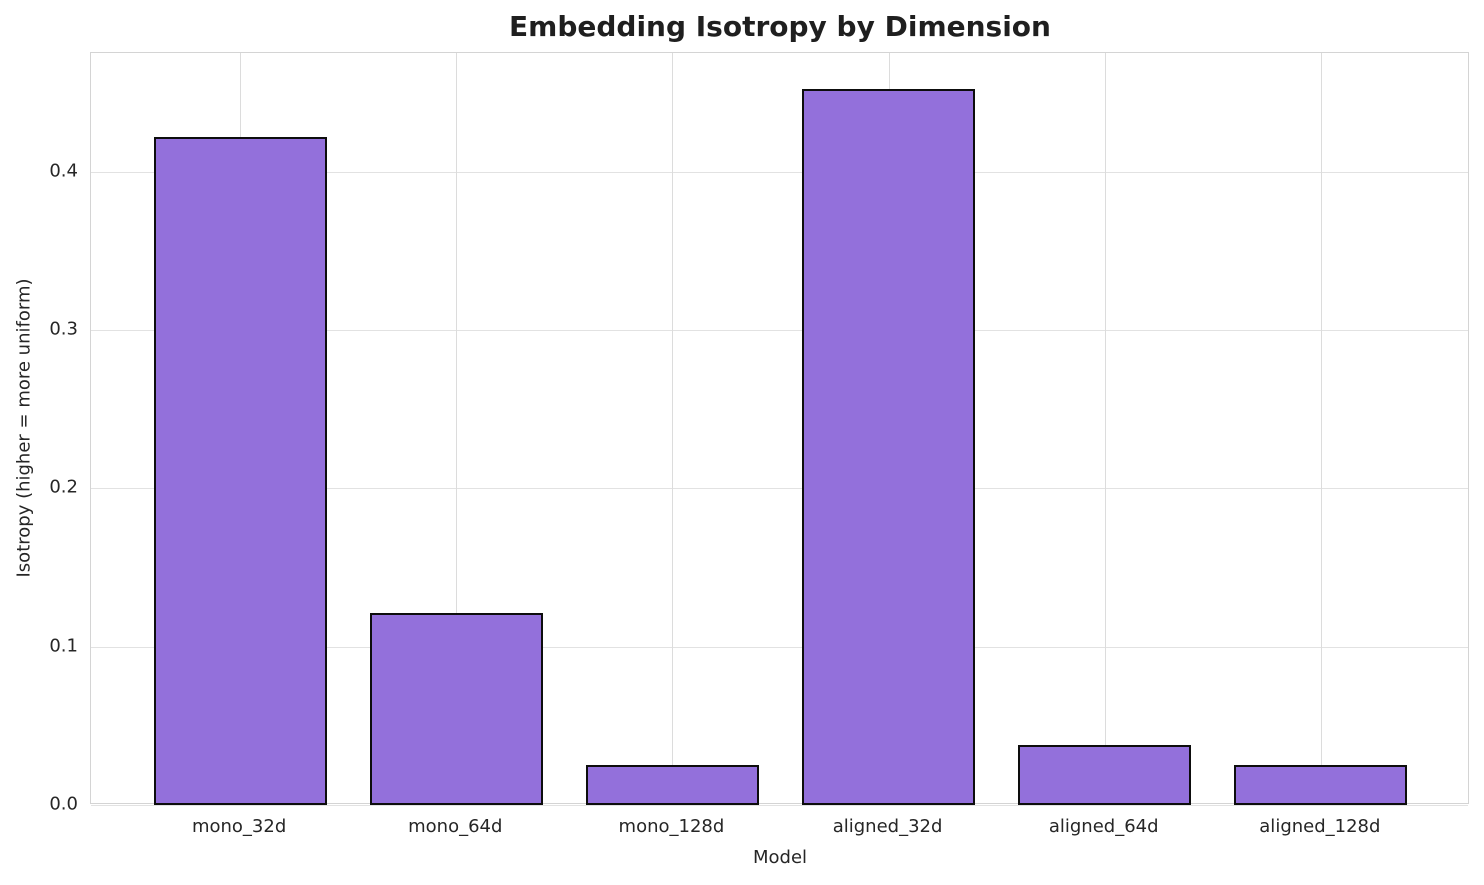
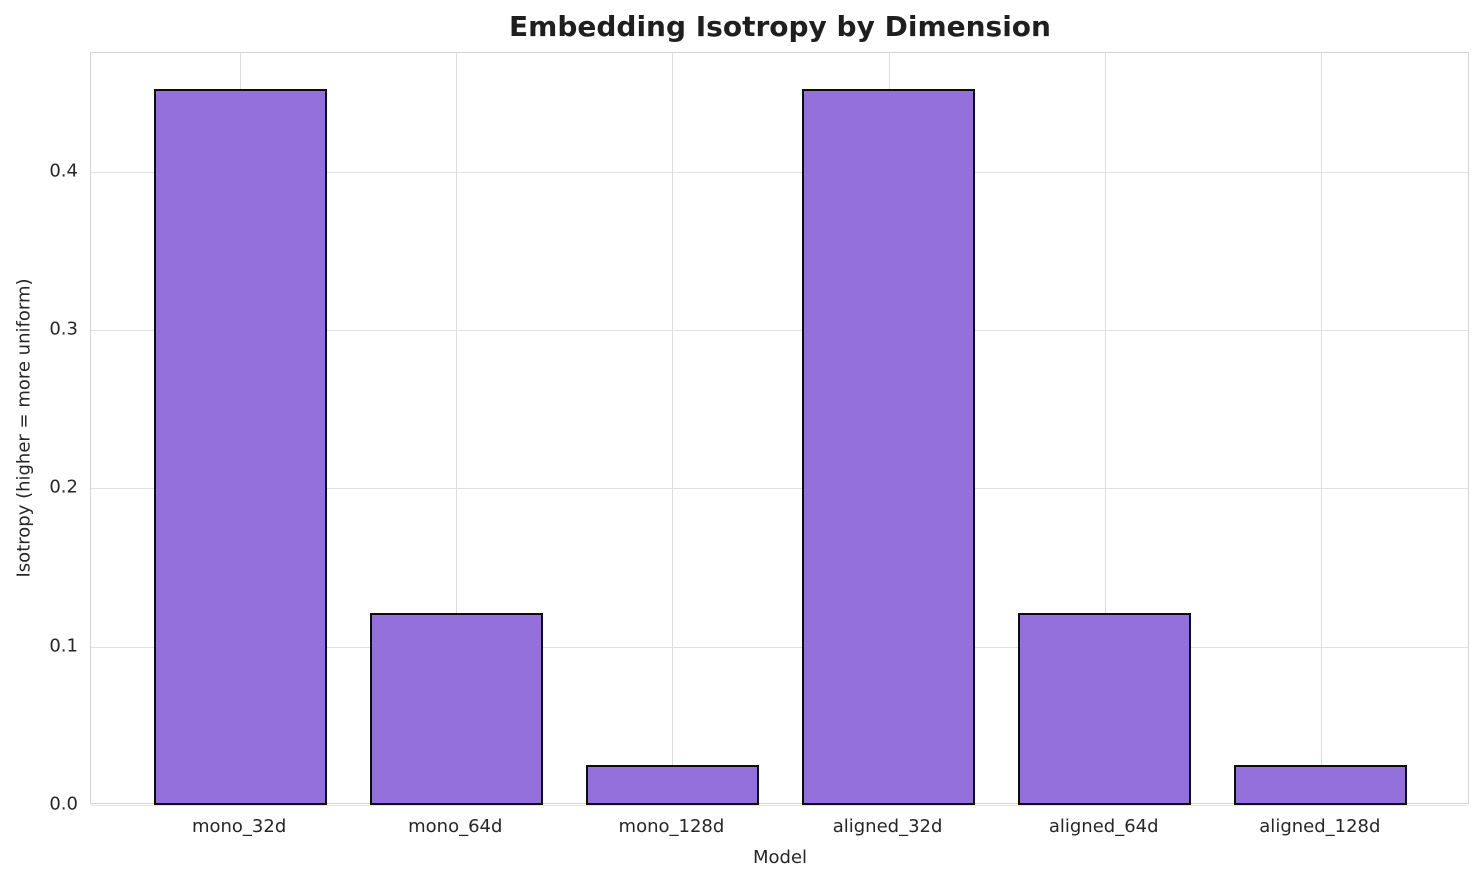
mono_32d: 0.422 -> 0.452
aligned_64d: 0.038 -> 0.121
